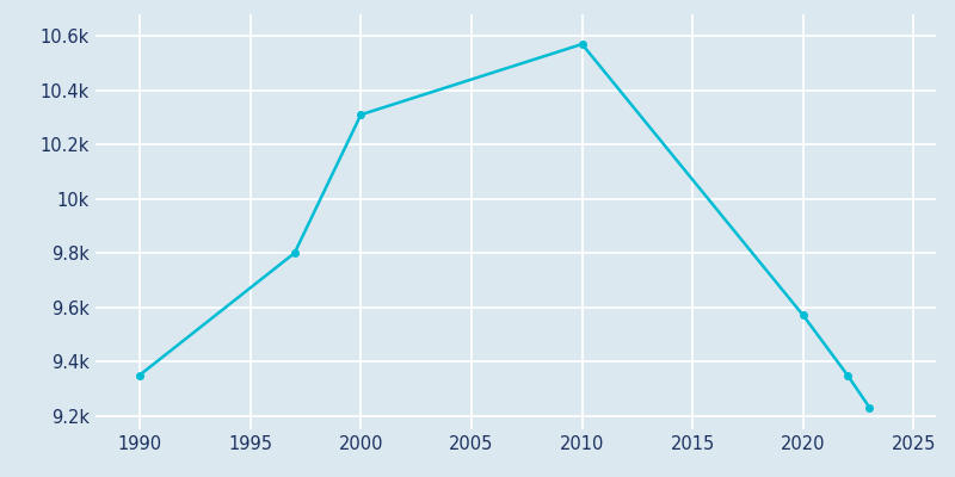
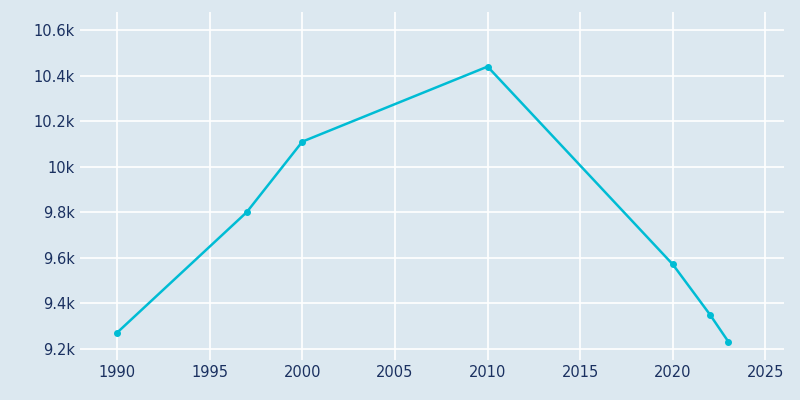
1990: 9.35k -> 9.27k
2000: 10.31k -> 10.11k
2010: 10.57k -> 10.44k
